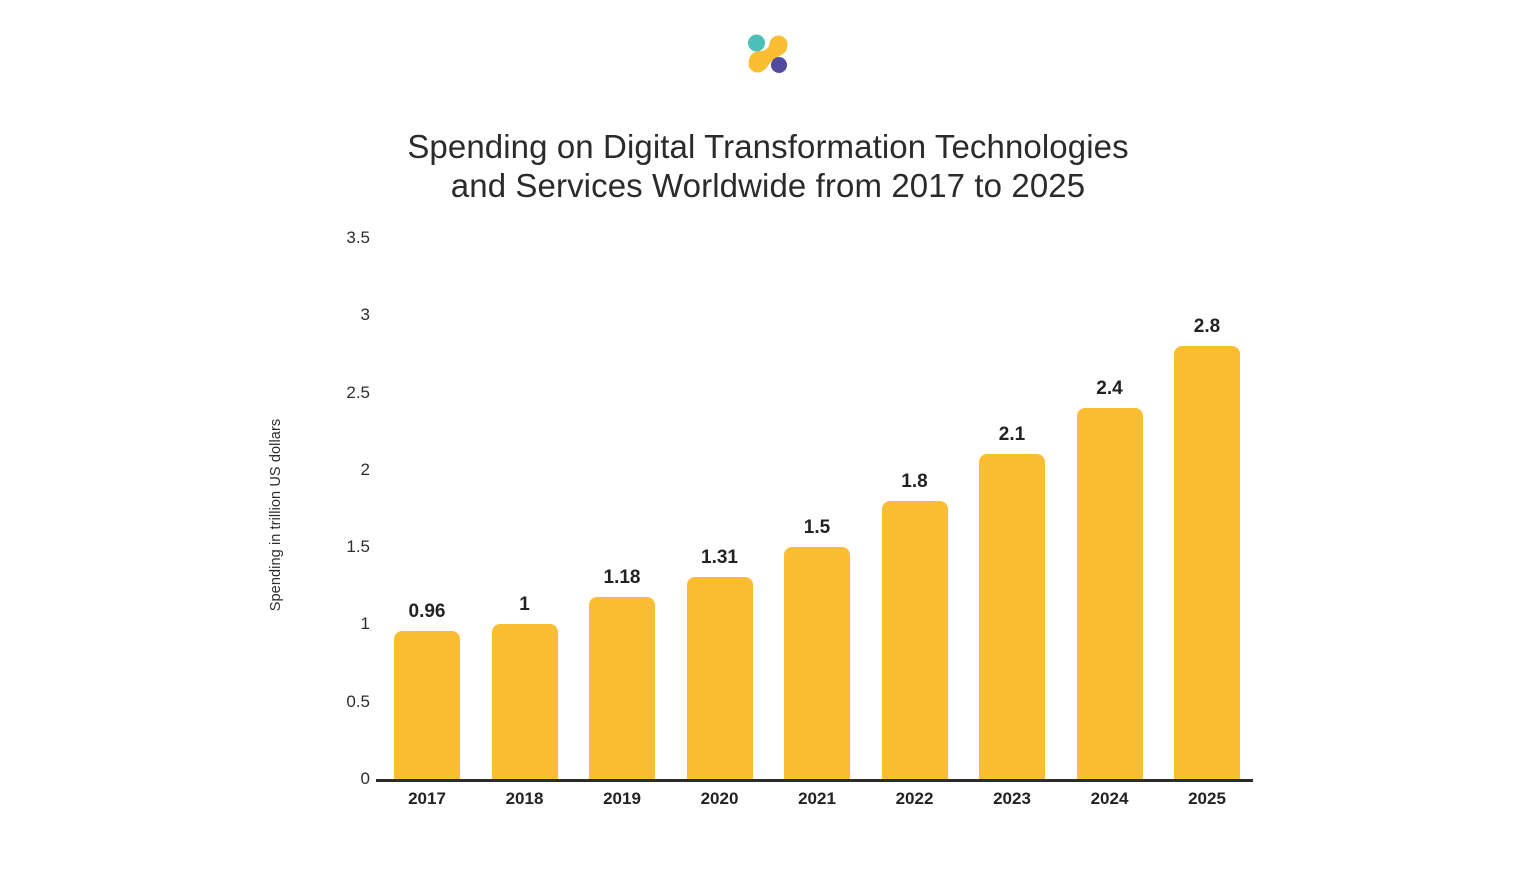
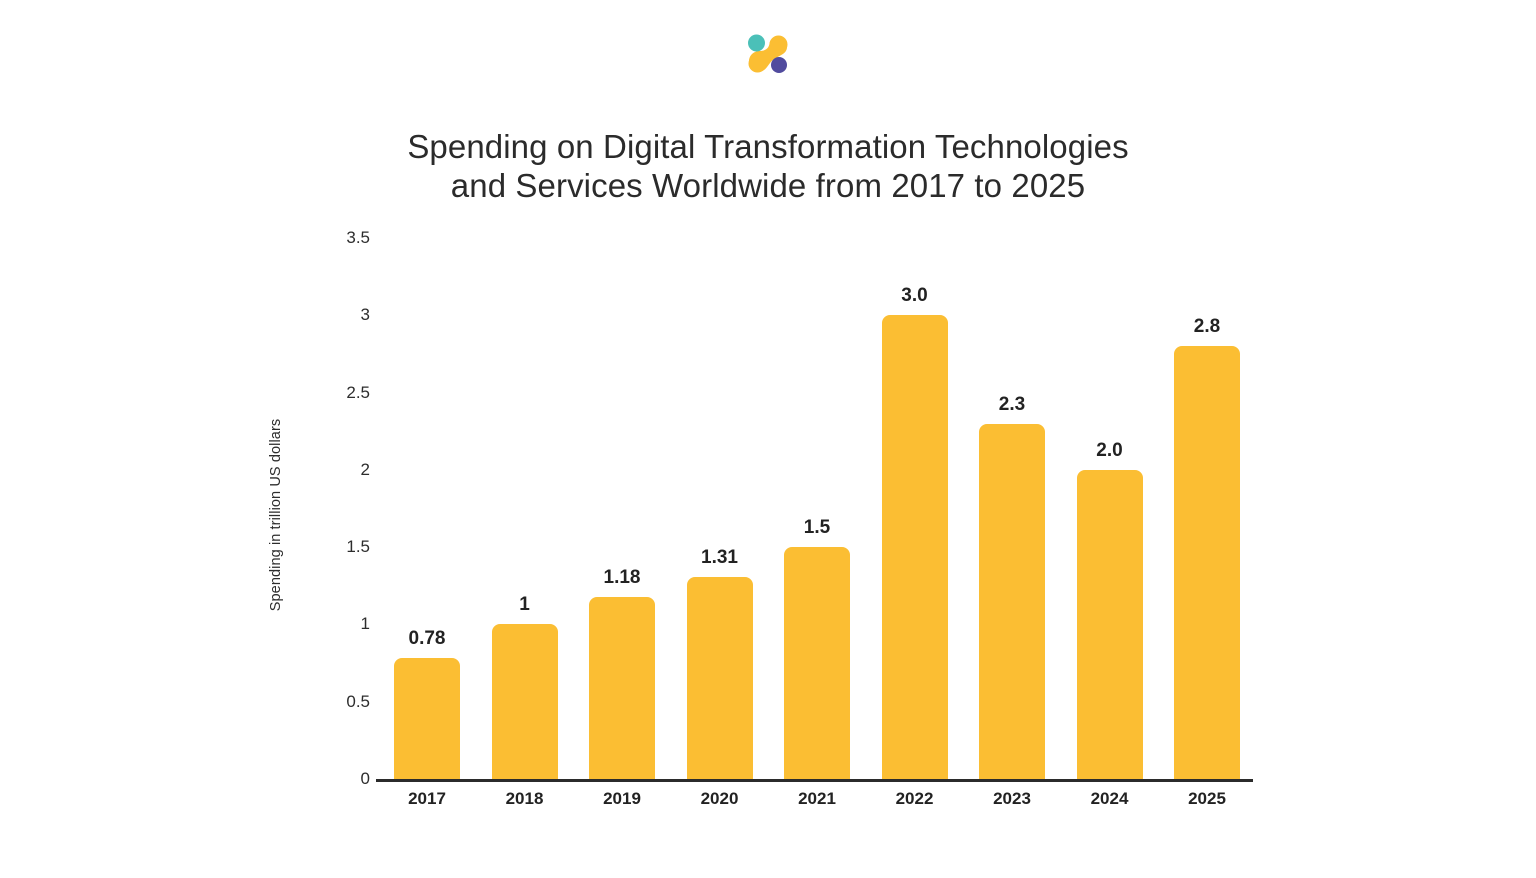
2017: 0.96 -> 0.78
2022: 1.8 -> 3.0
2023: 2.1 -> 2.3
2024: 2.4 -> 2.0
